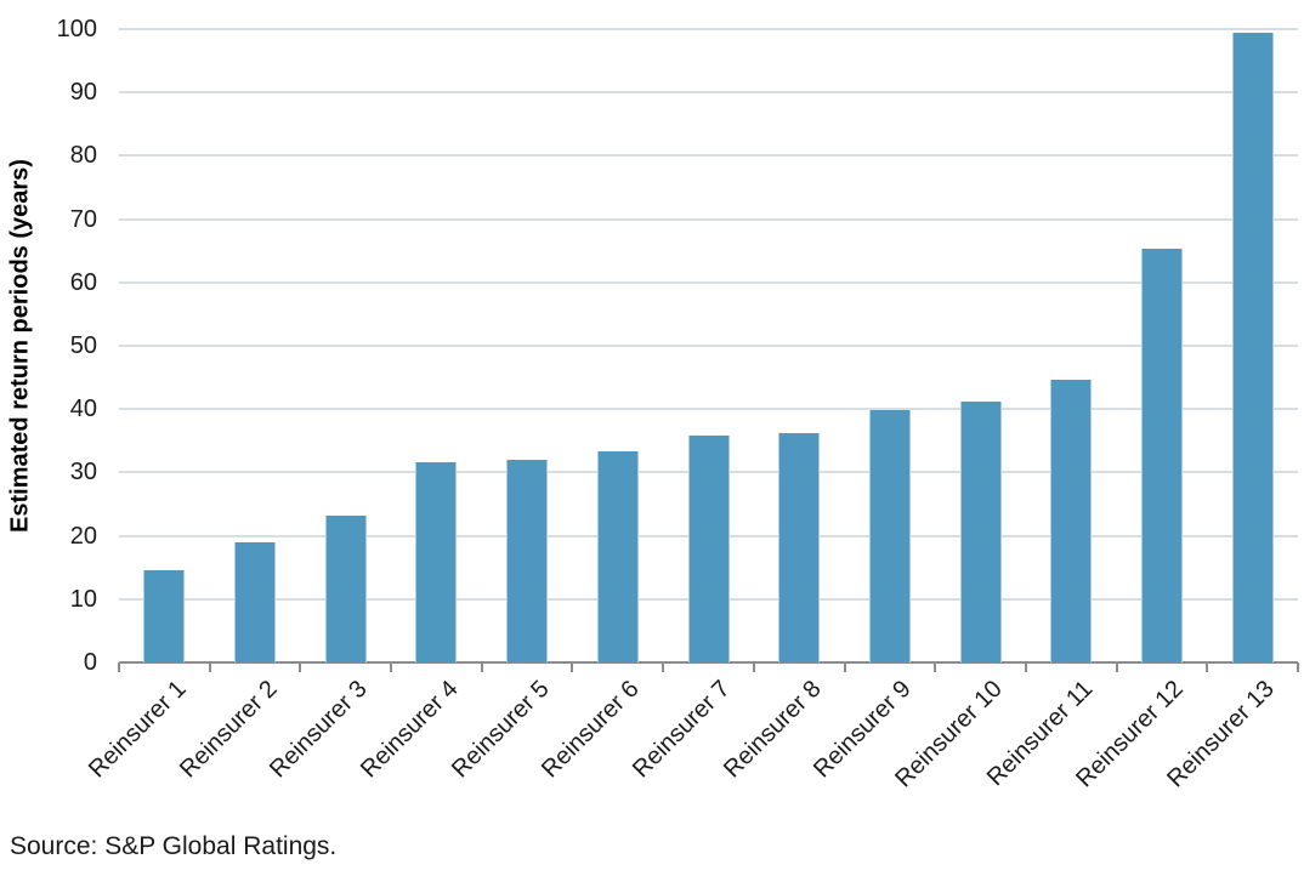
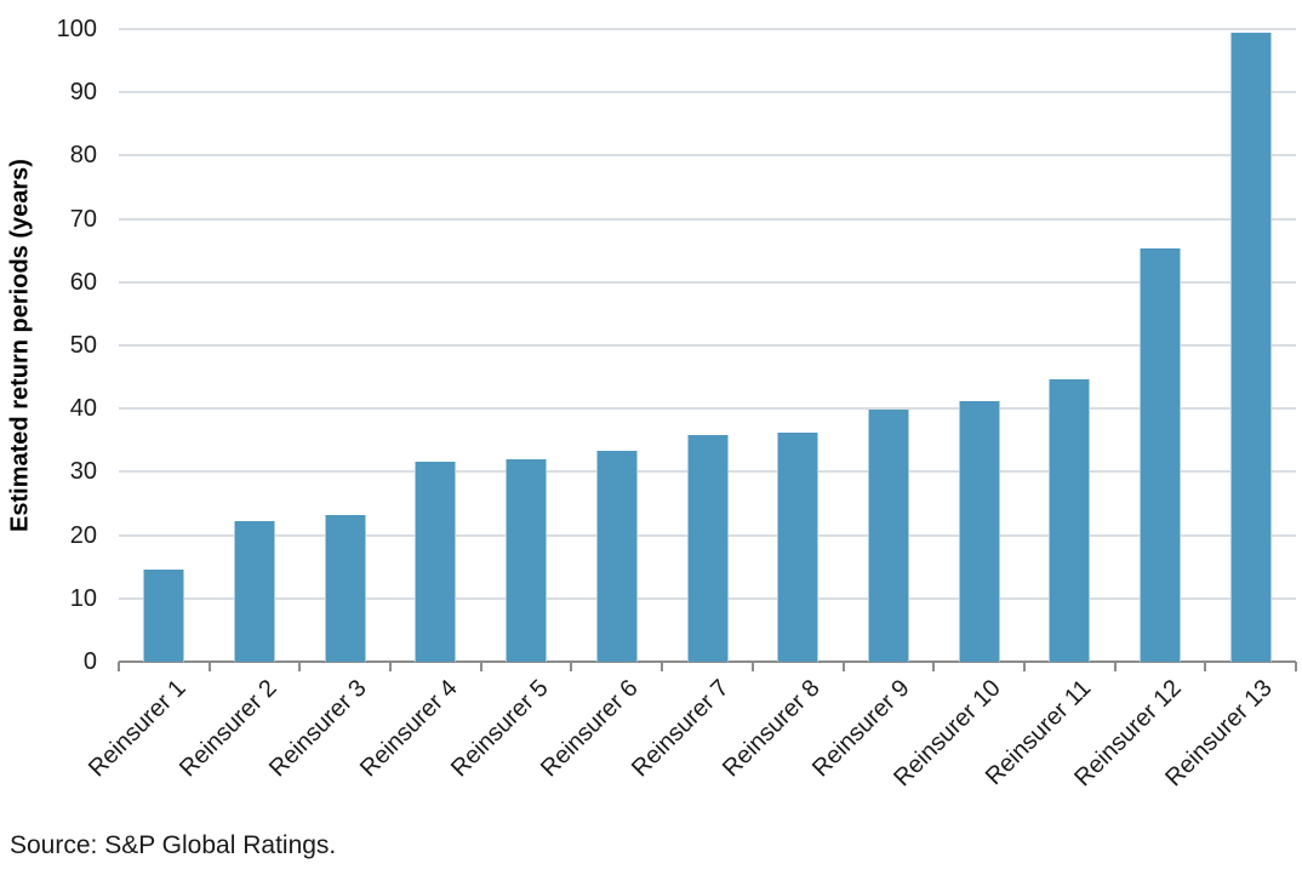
Reinsurer 2: 19 -> 22
